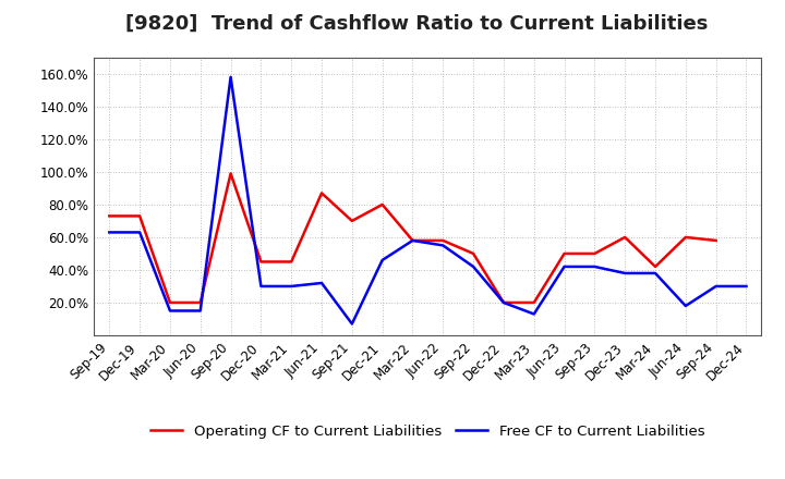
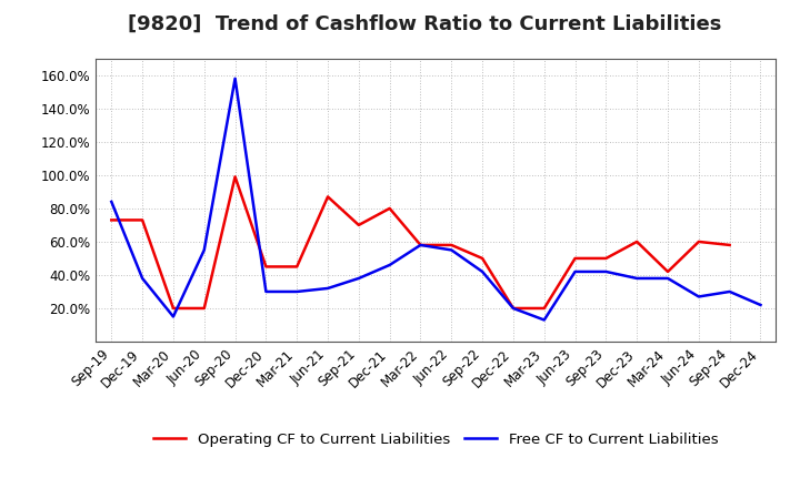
Free CF to Current Liabilities/Sep-19: 63% -> 84%
Free CF to Current Liabilities/Dec-19: 63% -> 38%
Free CF to Current Liabilities/Jun-20: 15% -> 55%
Free CF to Current Liabilities/Sep-21: 7% -> 38%
Free CF to Current Liabilities/Jun-24: 18% -> 27%
Free CF to Current Liabilities/Dec-24: 30% -> 22%
